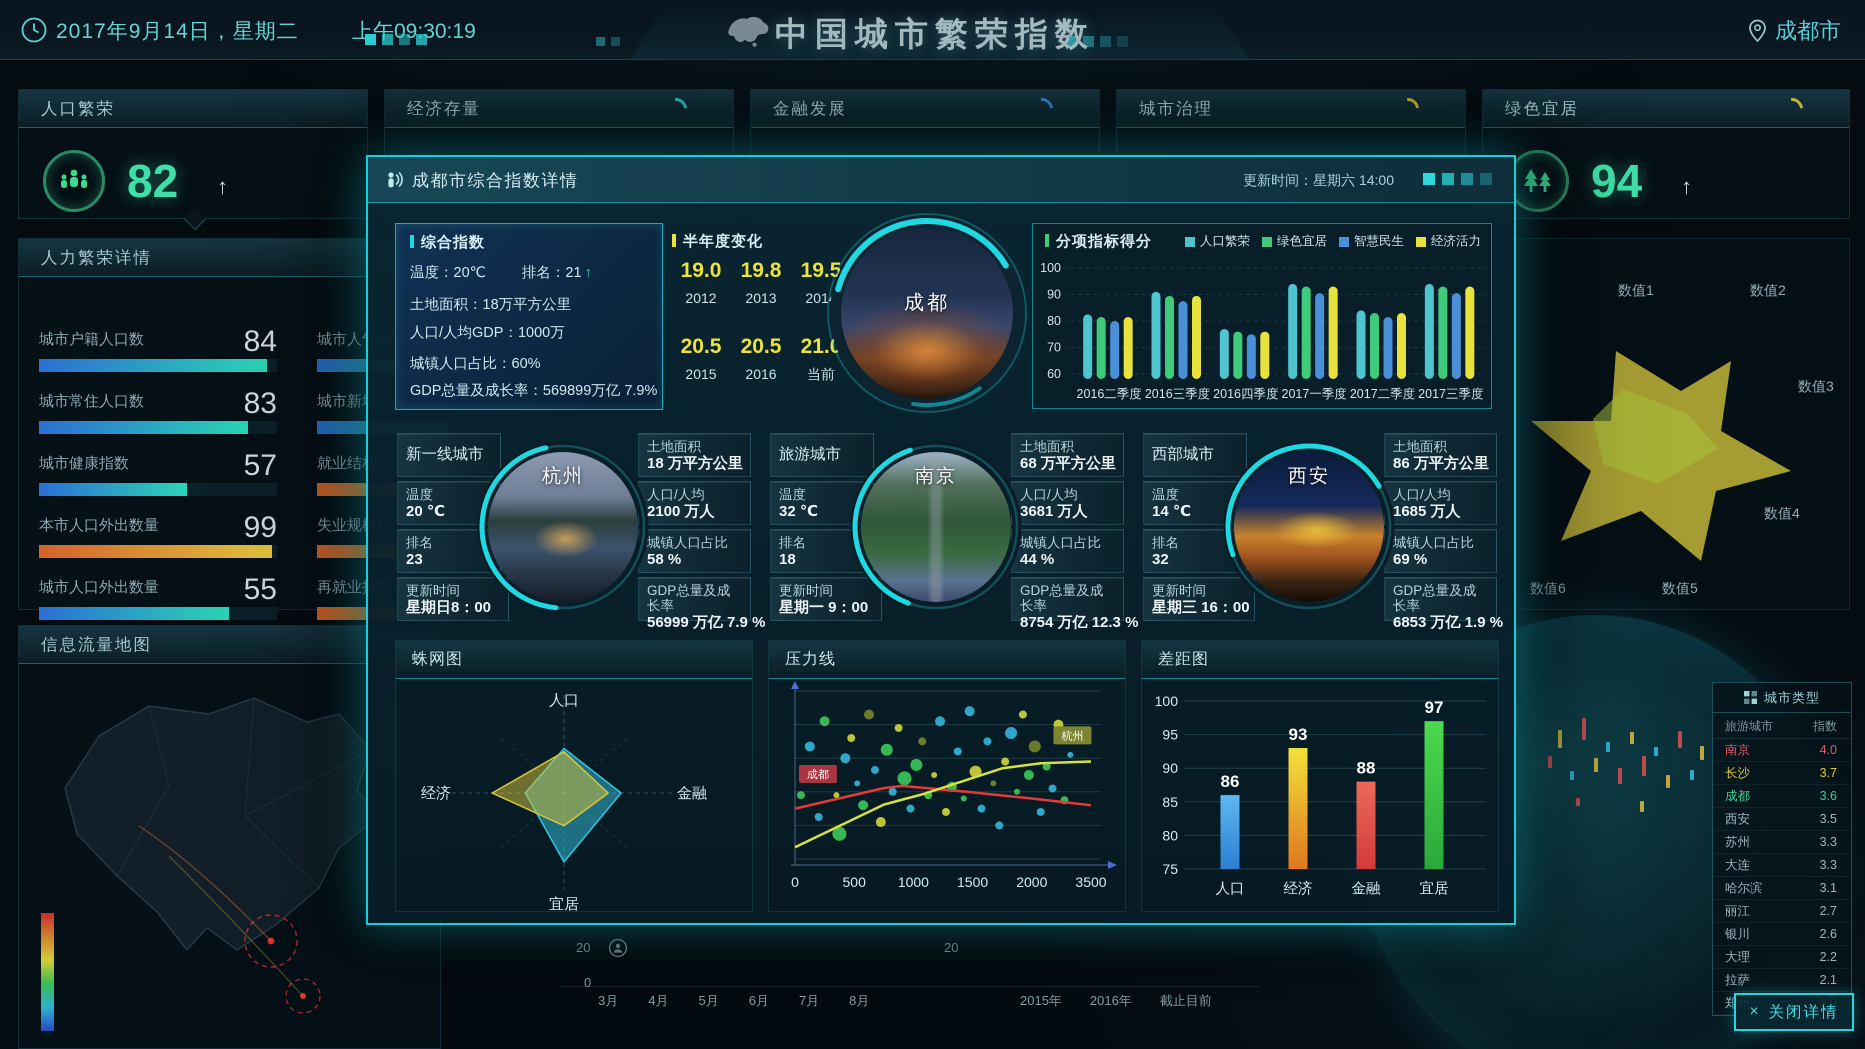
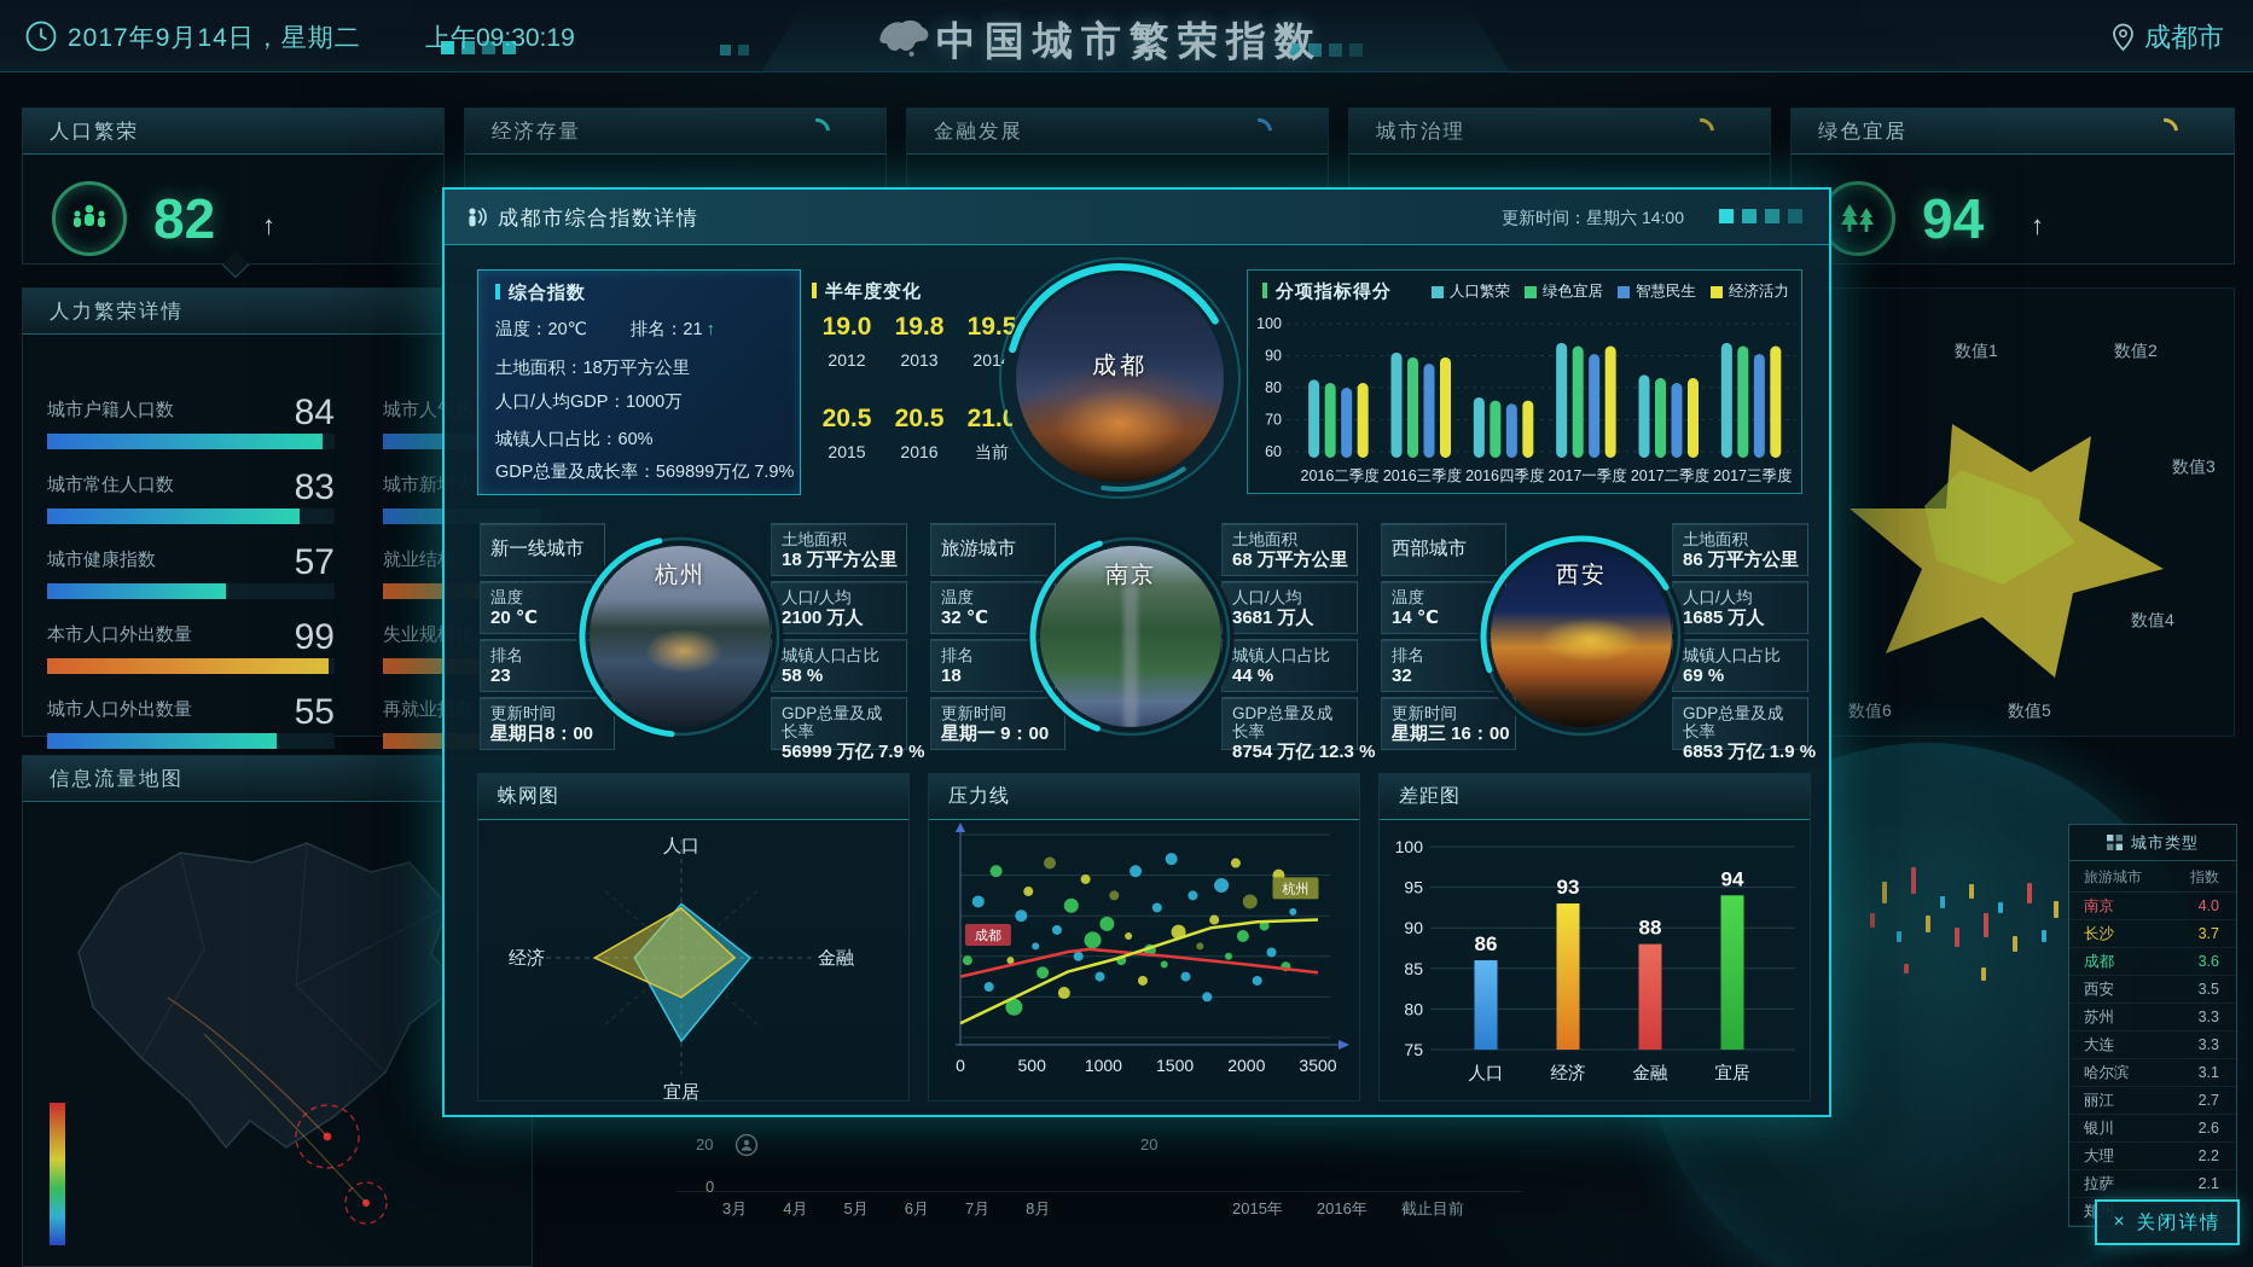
差距图/宜居: 97 -> 94
